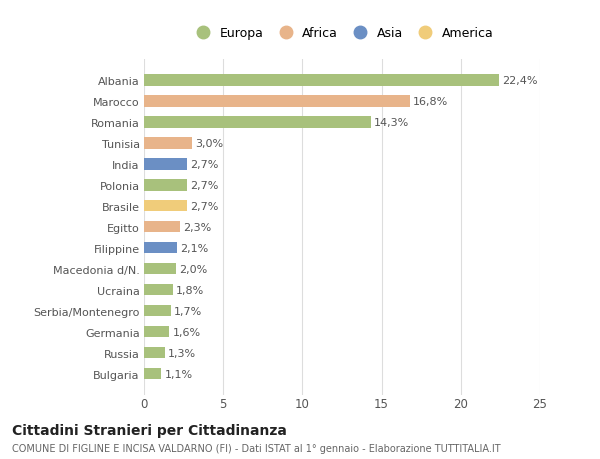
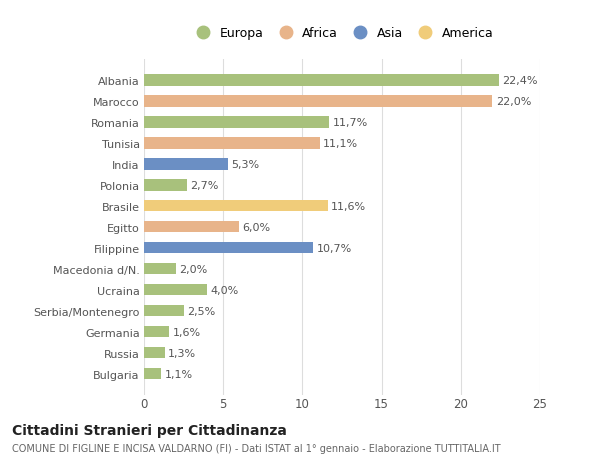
Marocco: 16,8% -> 22,0%
Romania: 14,3% -> 11,7%
Tunisia: 3,0% -> 11,1%
India: 2,7% -> 5,3%
Brasile: 2,7% -> 11,6%
Egitto: 2,3% -> 6,0%
Filippine: 2,1% -> 10,7%
Ucraina: 1,8% -> 4,0%
Serbia/Montenegro: 1,7% -> 2,5%
